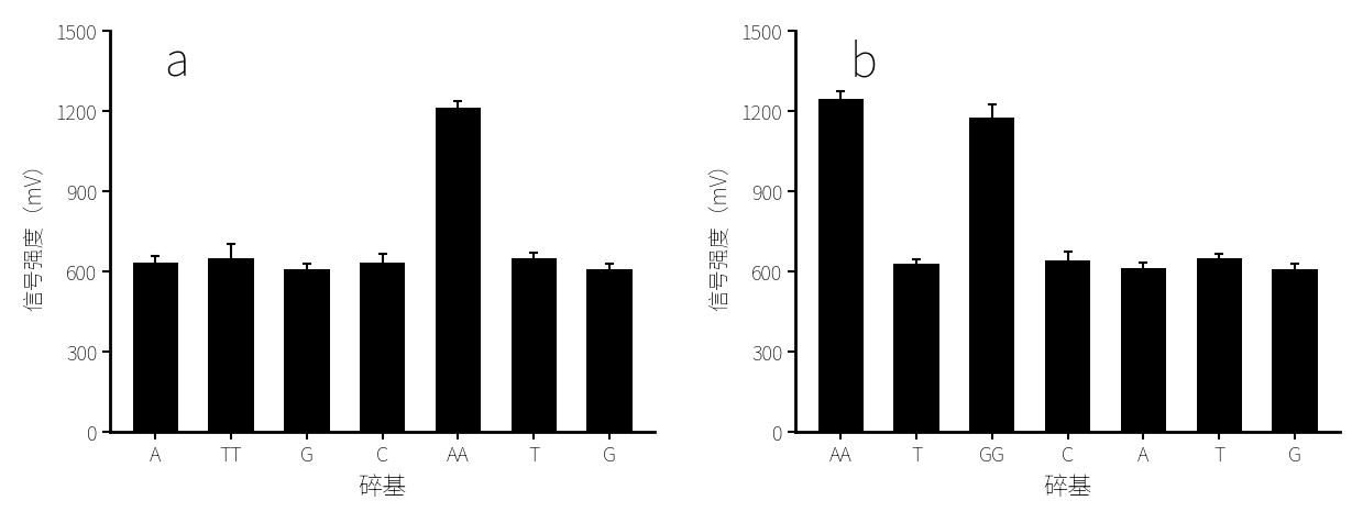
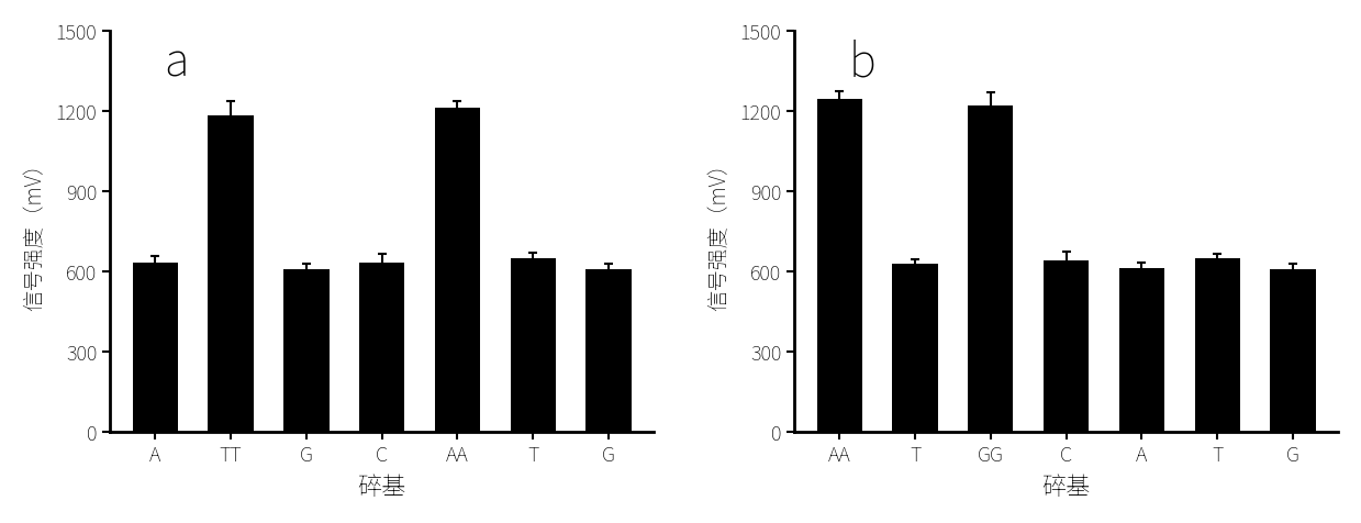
TT: 650 -> 1185
GG: 1175 -> 1220
